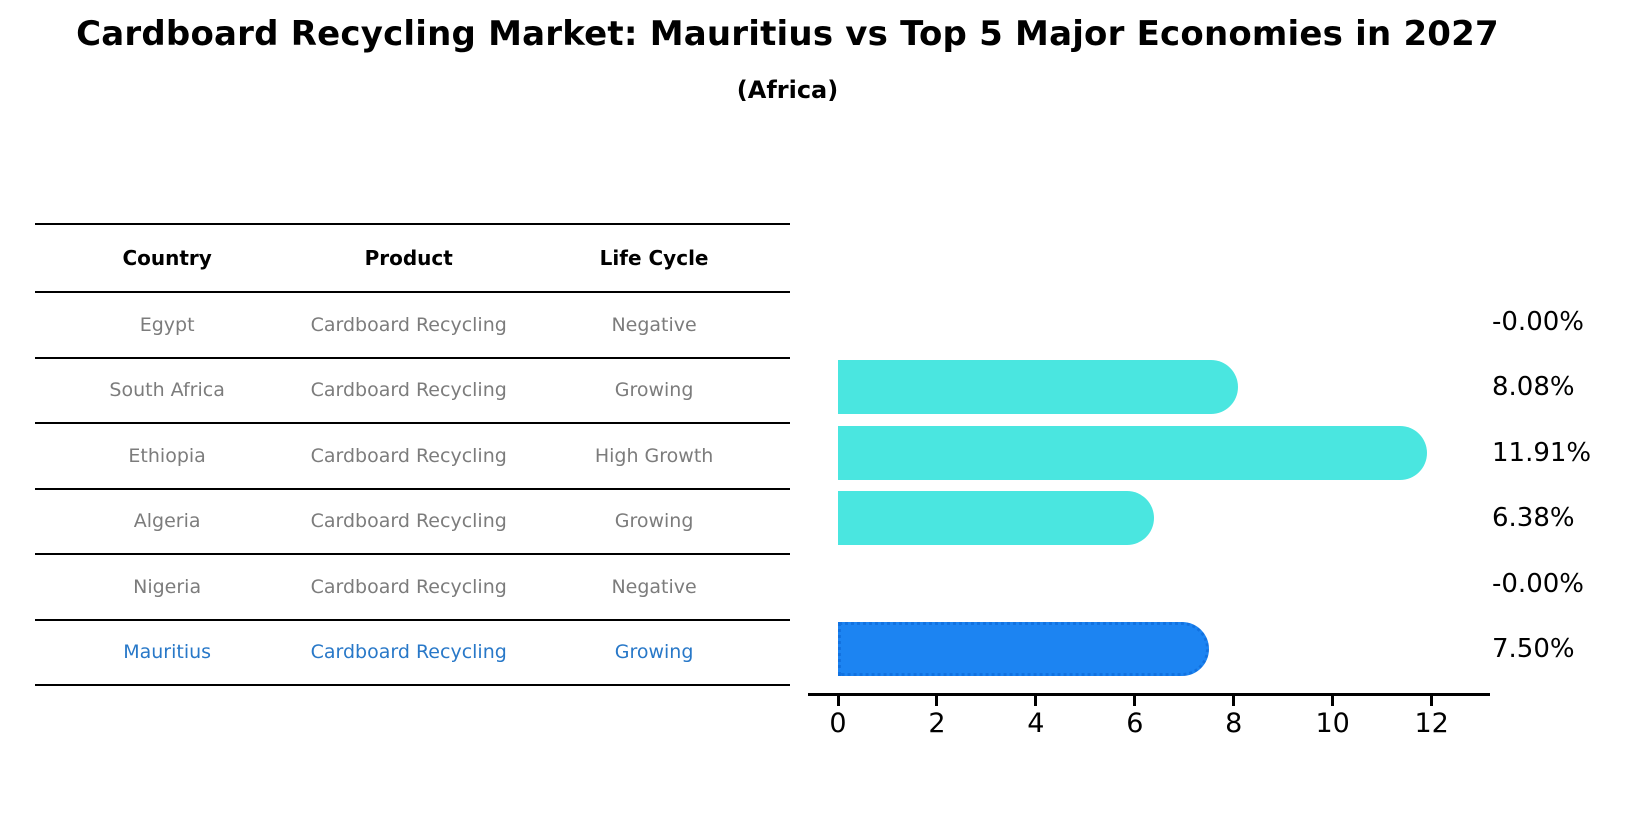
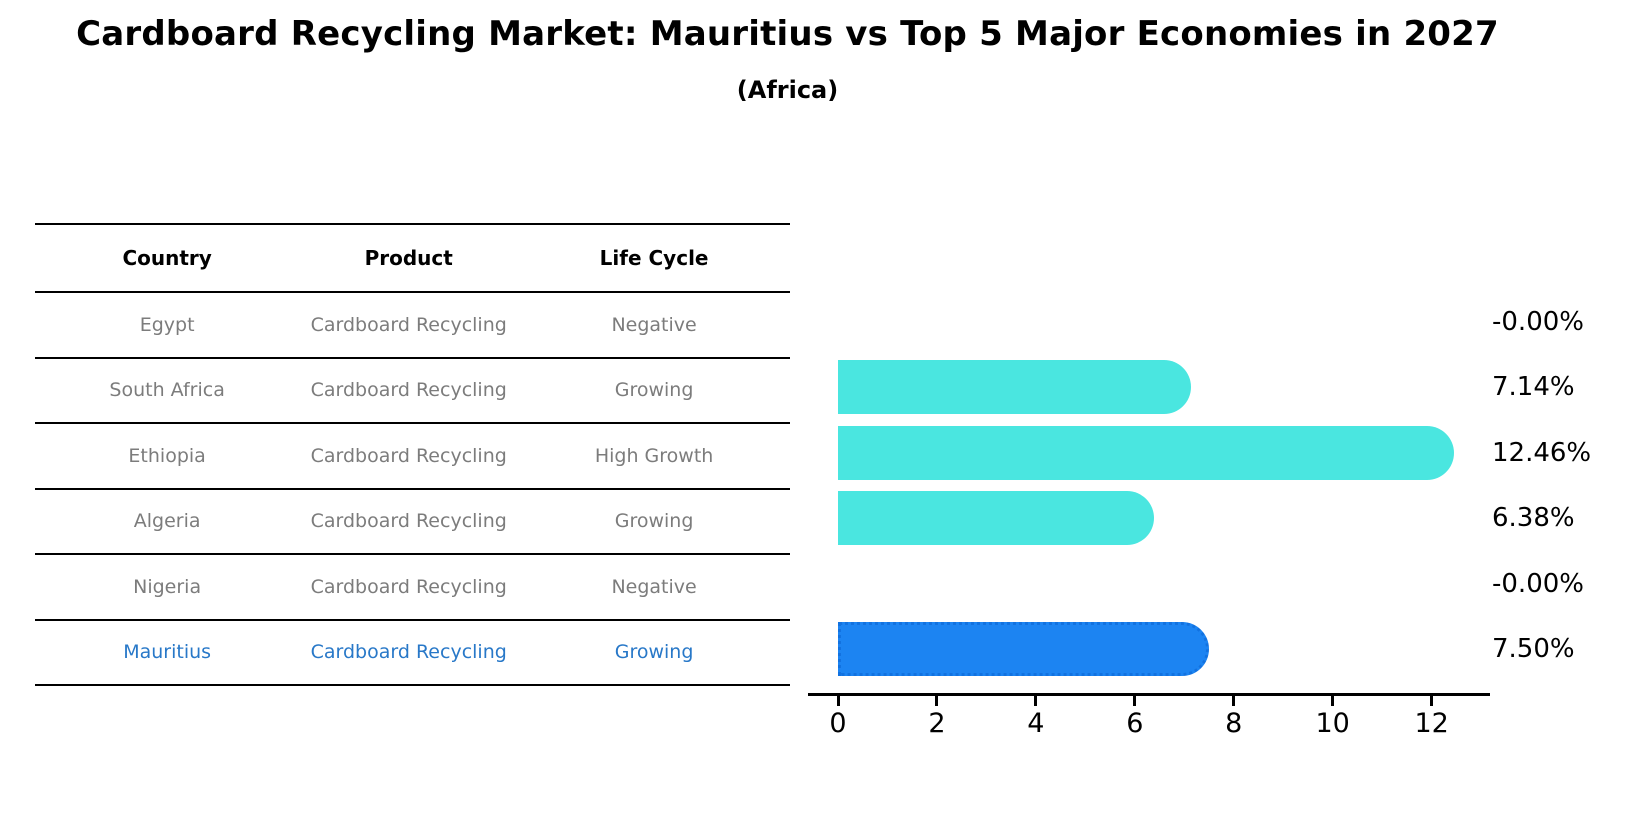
South Africa: 8.08% -> 7.14%
Ethiopia: 11.91% -> 12.46%
